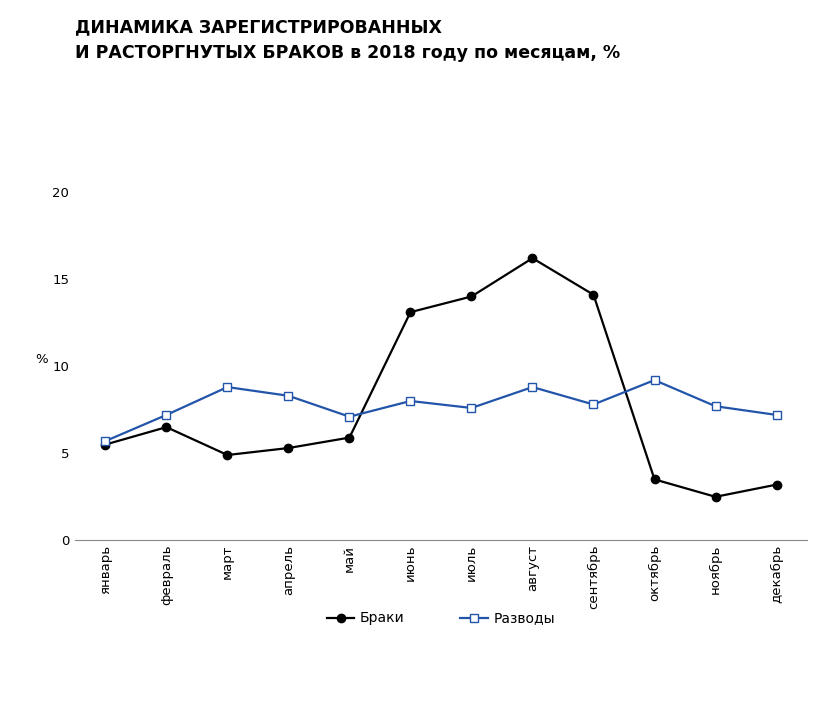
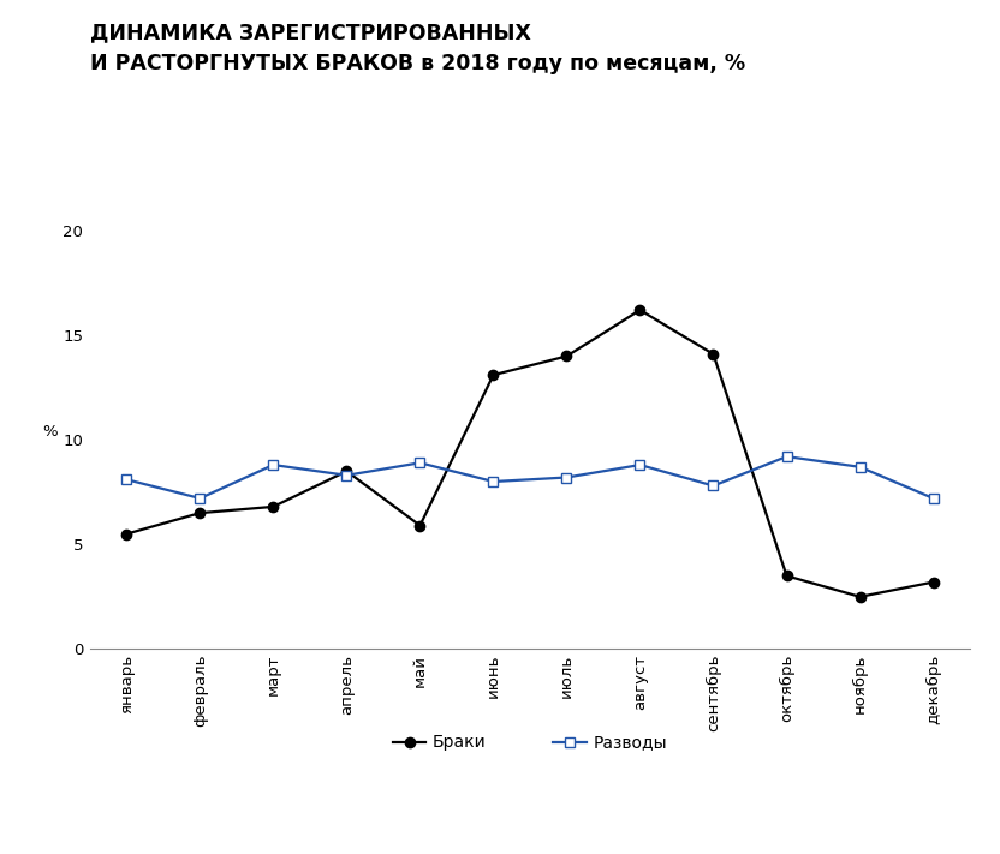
Разводы/январь: 5.7 -> 8.1
Браки/март: 4.9 -> 6.8
Браки/апрель: 5.3 -> 8.5
Разводы/май: 7.1 -> 8.9
Разводы/июль: 7.6 -> 8.2
Разводы/ноябрь: 7.7 -> 8.7
